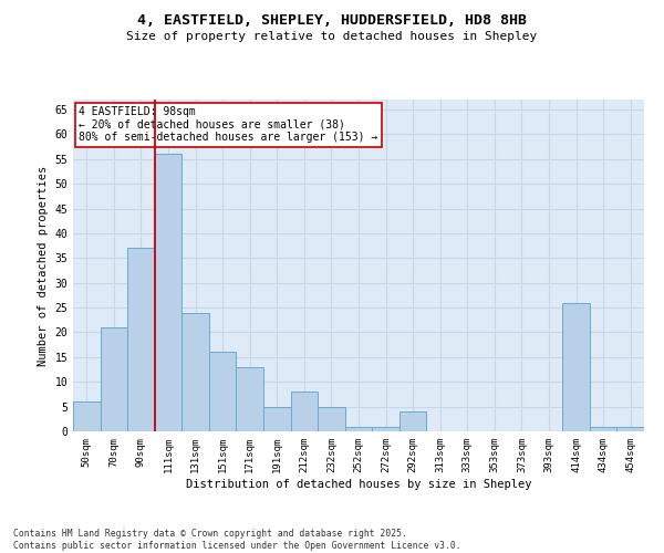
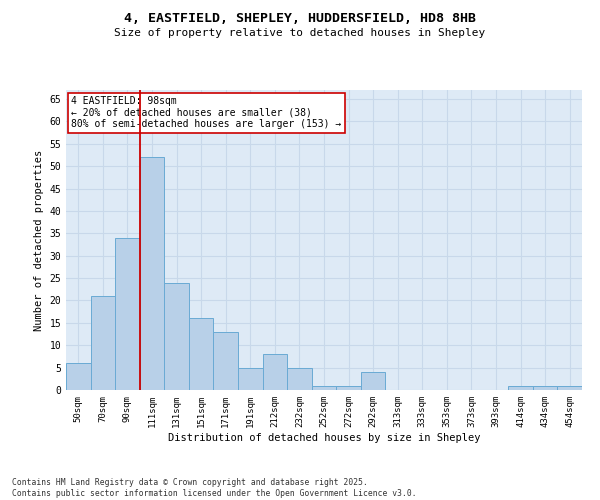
90sqm: 37 -> 34
111sqm: 56 -> 52
414sqm: 26 -> 1
